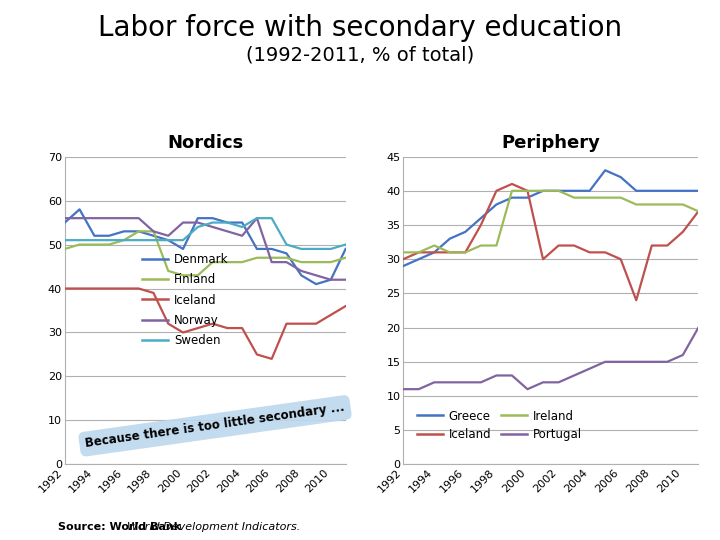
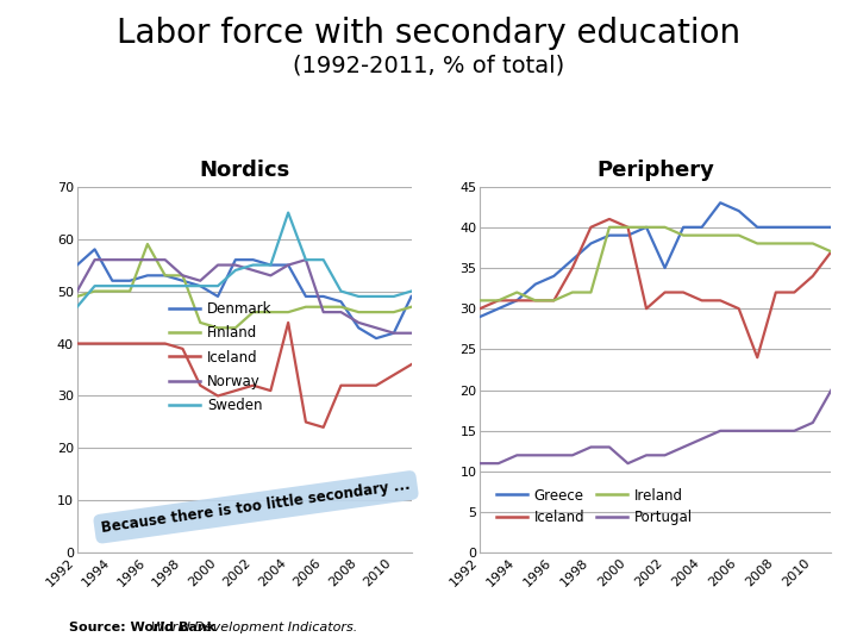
Nordics/Norway/1992: 56 -> 50
Nordics/Sweden/1992: 51 -> 47
Nordics/Finland/1996: 51 -> 59
Nordics/Iceland/2004: 31 -> 44
Nordics/Norway/2004: 52 -> 55
Nordics/Sweden/2004: 54 -> 65
Periphery/Greece/2002: 40 -> 35
